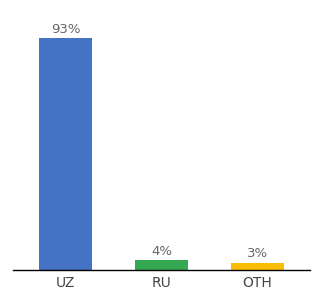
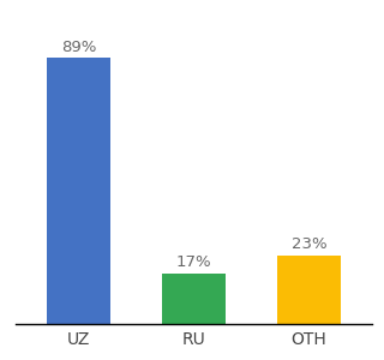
UZ: 93% -> 89%
RU: 4% -> 17%
OTH: 3% -> 23%
